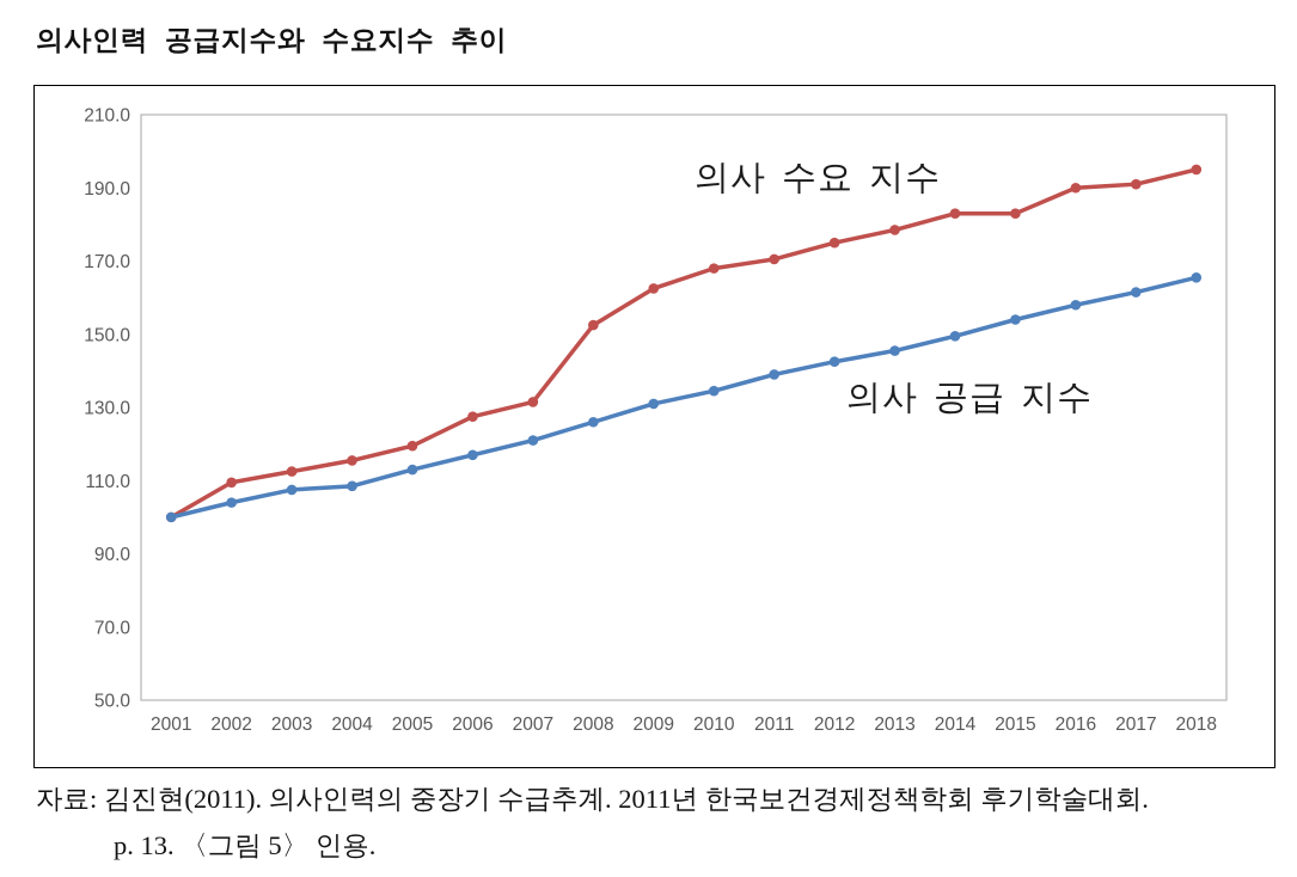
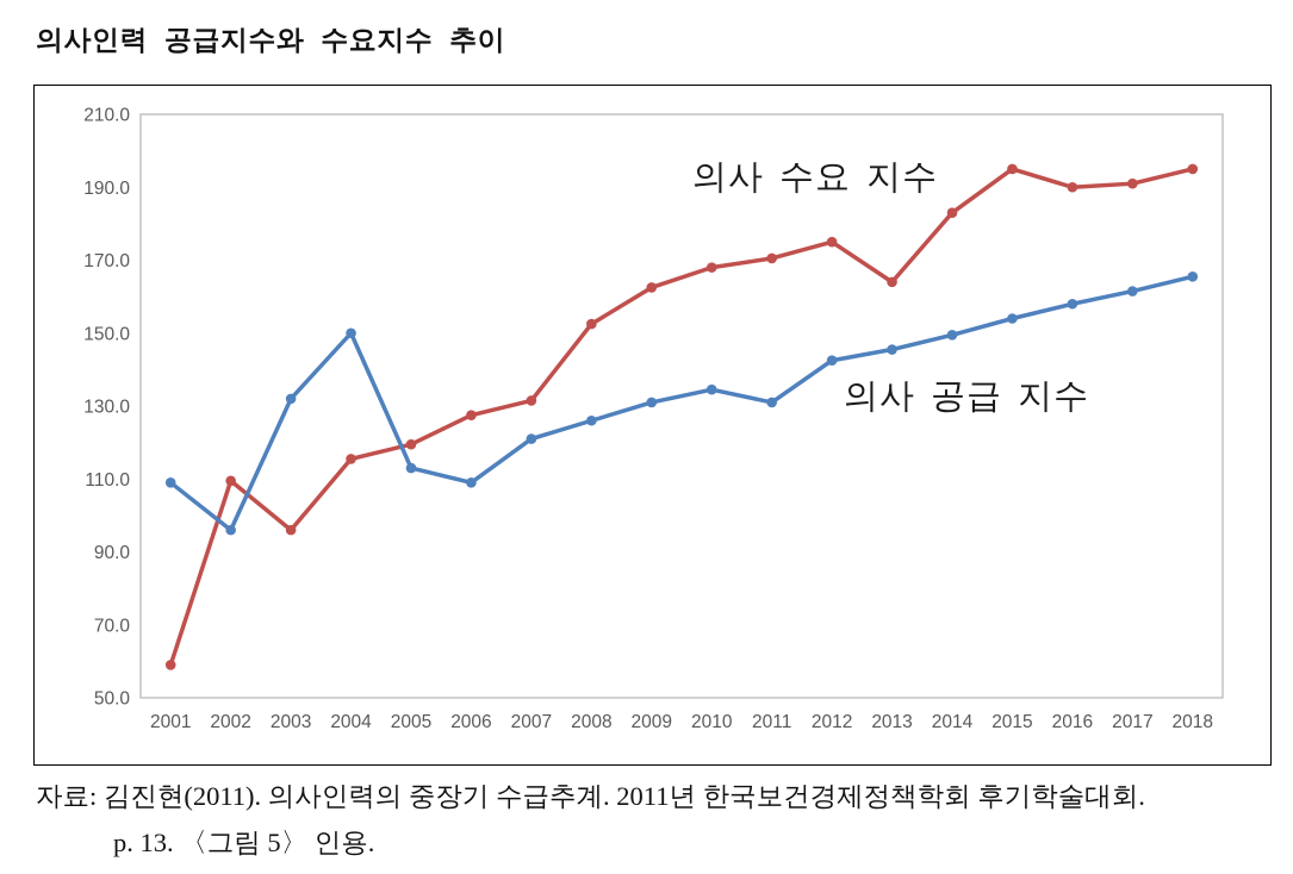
의사 수요 지수/2001: 100 -> 59
의사 공급 지수/2001: 100 -> 109
의사 공급 지수/2002: 104 -> 96
의사 수요 지수/2003: 112 -> 96
의사 공급 지수/2003: 108 -> 132
의사 공급 지수/2004: 108 -> 150
의사 공급 지수/2006: 117 -> 109
의사 공급 지수/2011: 139 -> 131
의사 수요 지수/2013: 178 -> 164
의사 수요 지수/2015: 183 -> 195
